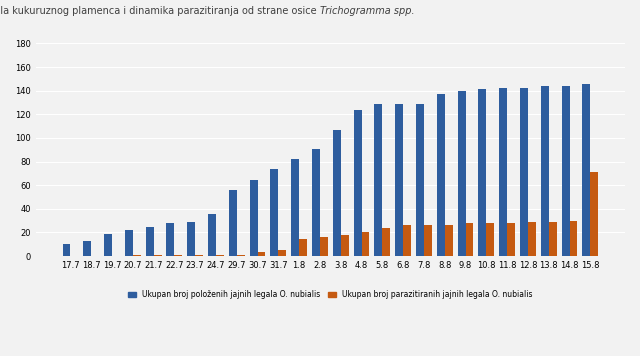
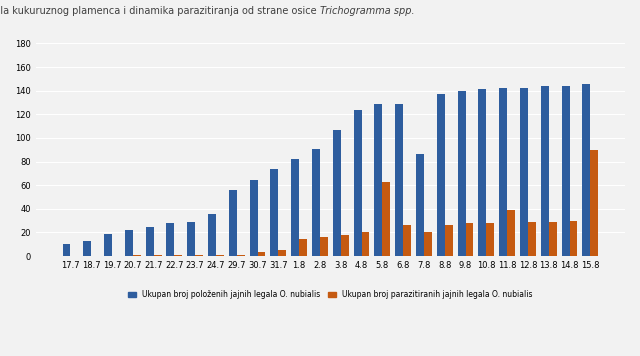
Ukupan broj parazitiranih jajnih legala O. nubialis/5.8: 24 -> 63
Ukupan broj položenih jajnih legala O. nubialis/7.8: 129 -> 86
Ukupan broj parazitiranih jajnih legala O. nubialis/7.8: 26 -> 20
Ukupan broj parazitiranih jajnih legala O. nubialis/11.8: 28 -> 39
Ukupan broj parazitiranih jajnih legala O. nubialis/15.8: 71 -> 90
